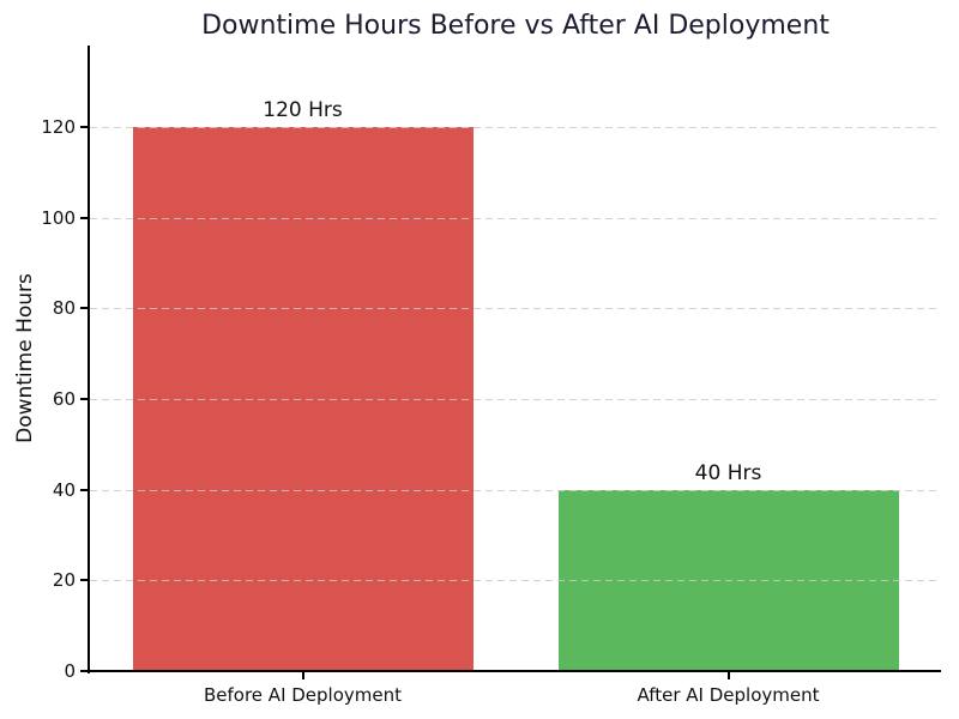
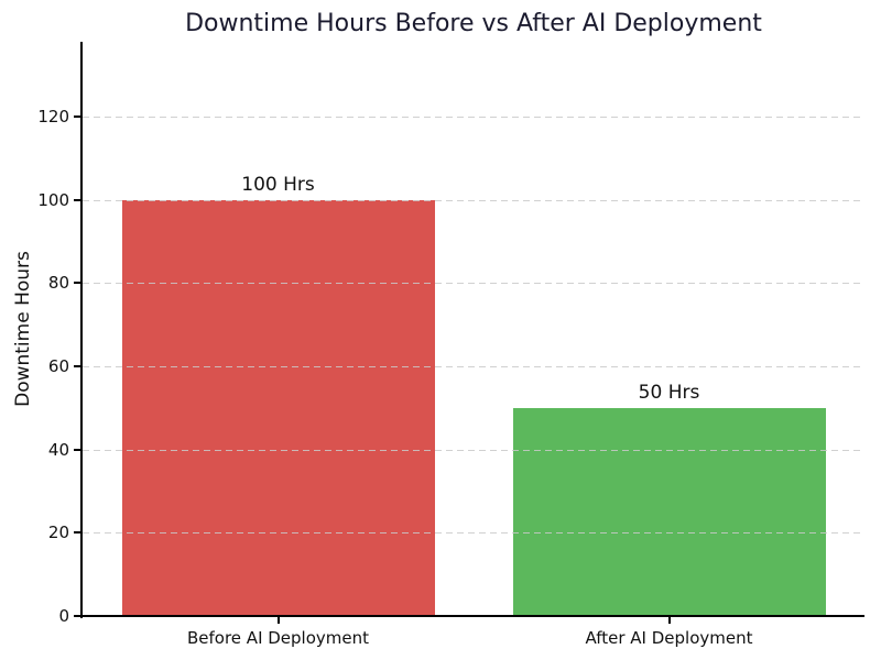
Before AI Deployment: 120 -> 100
After AI Deployment: 40 -> 50
